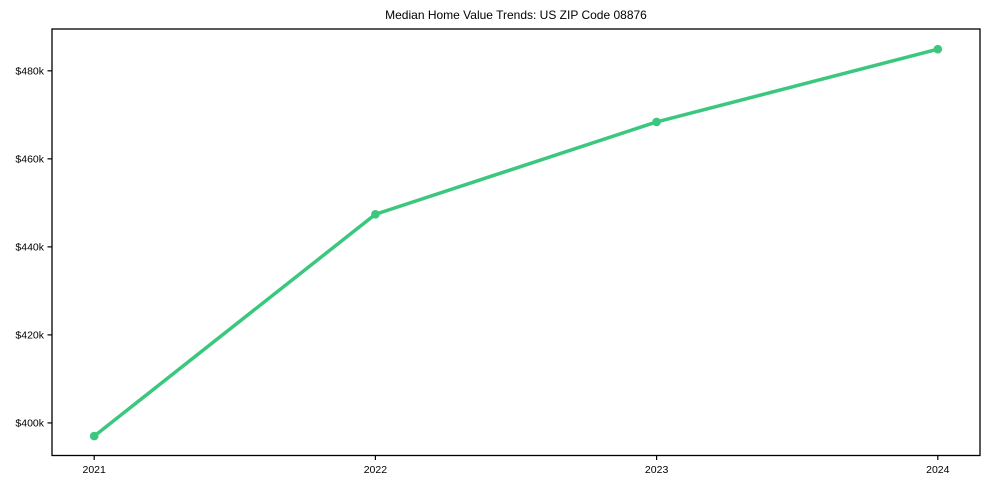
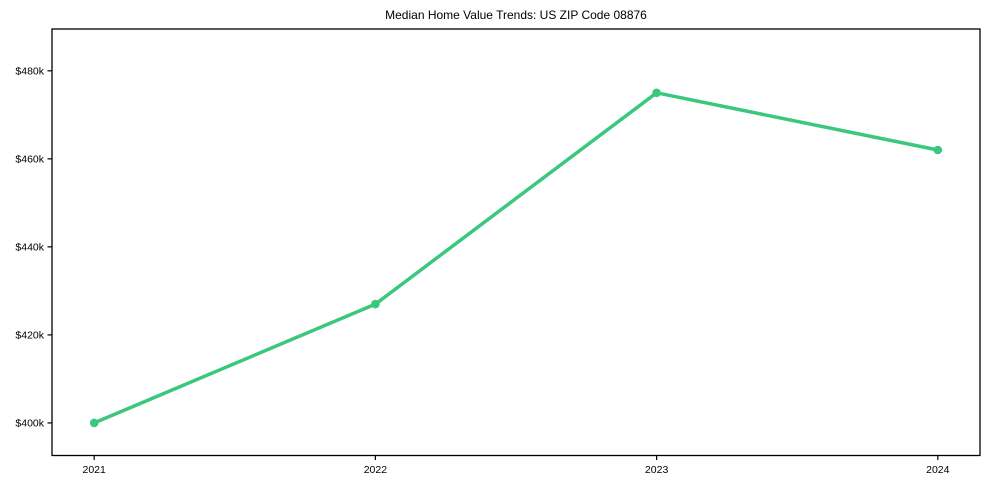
2021: $397k -> $400k
2022: $447k -> $427k
2023: $468k -> $475k
2024: $485k -> $462k
